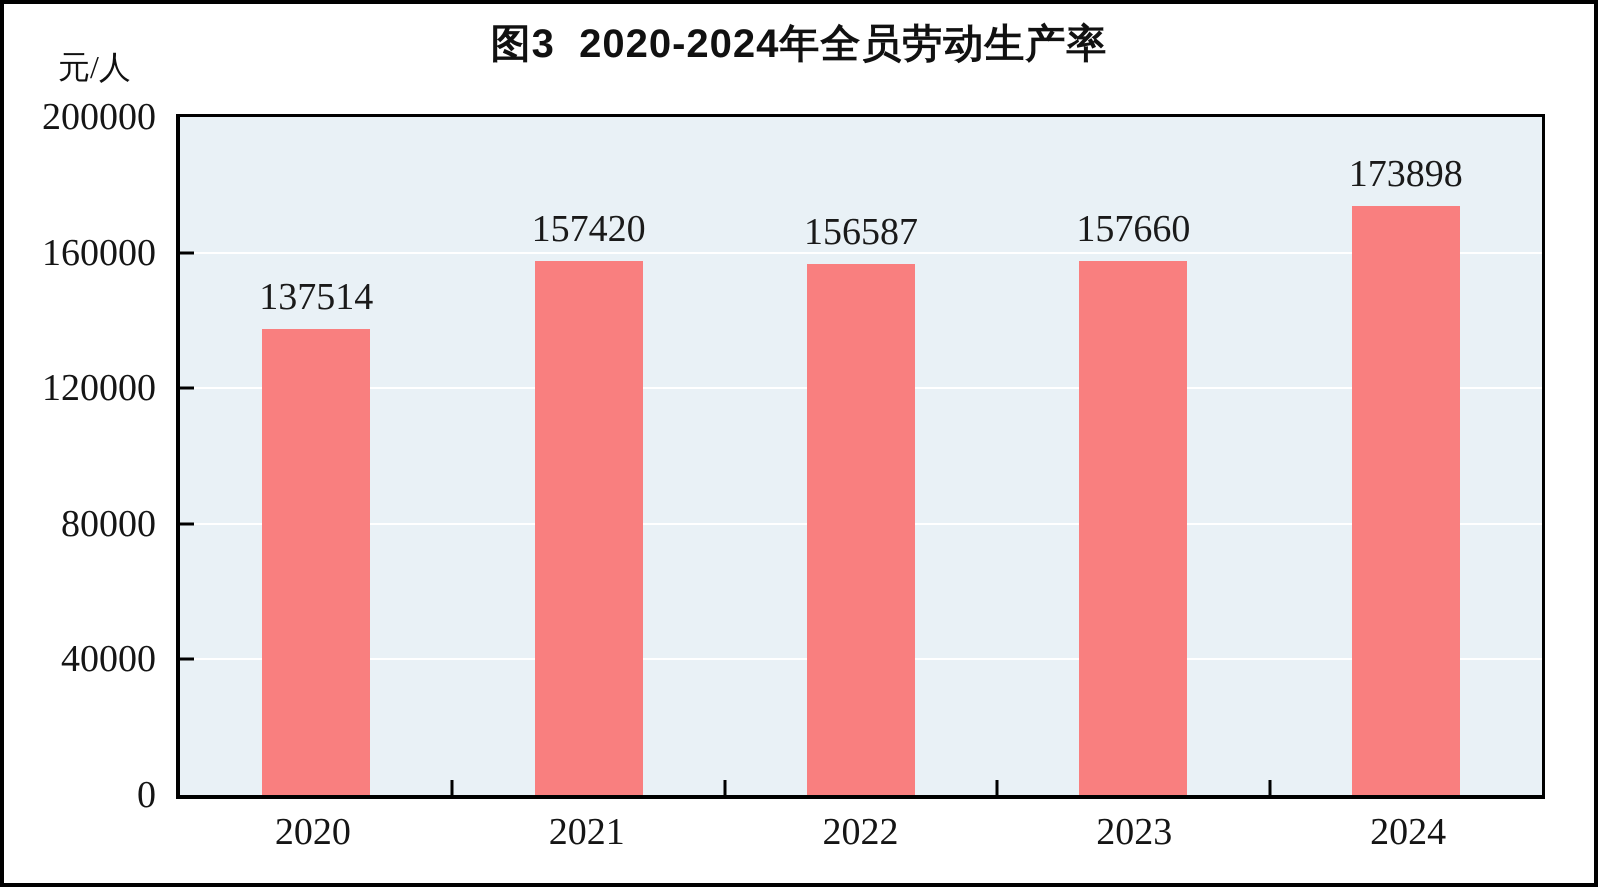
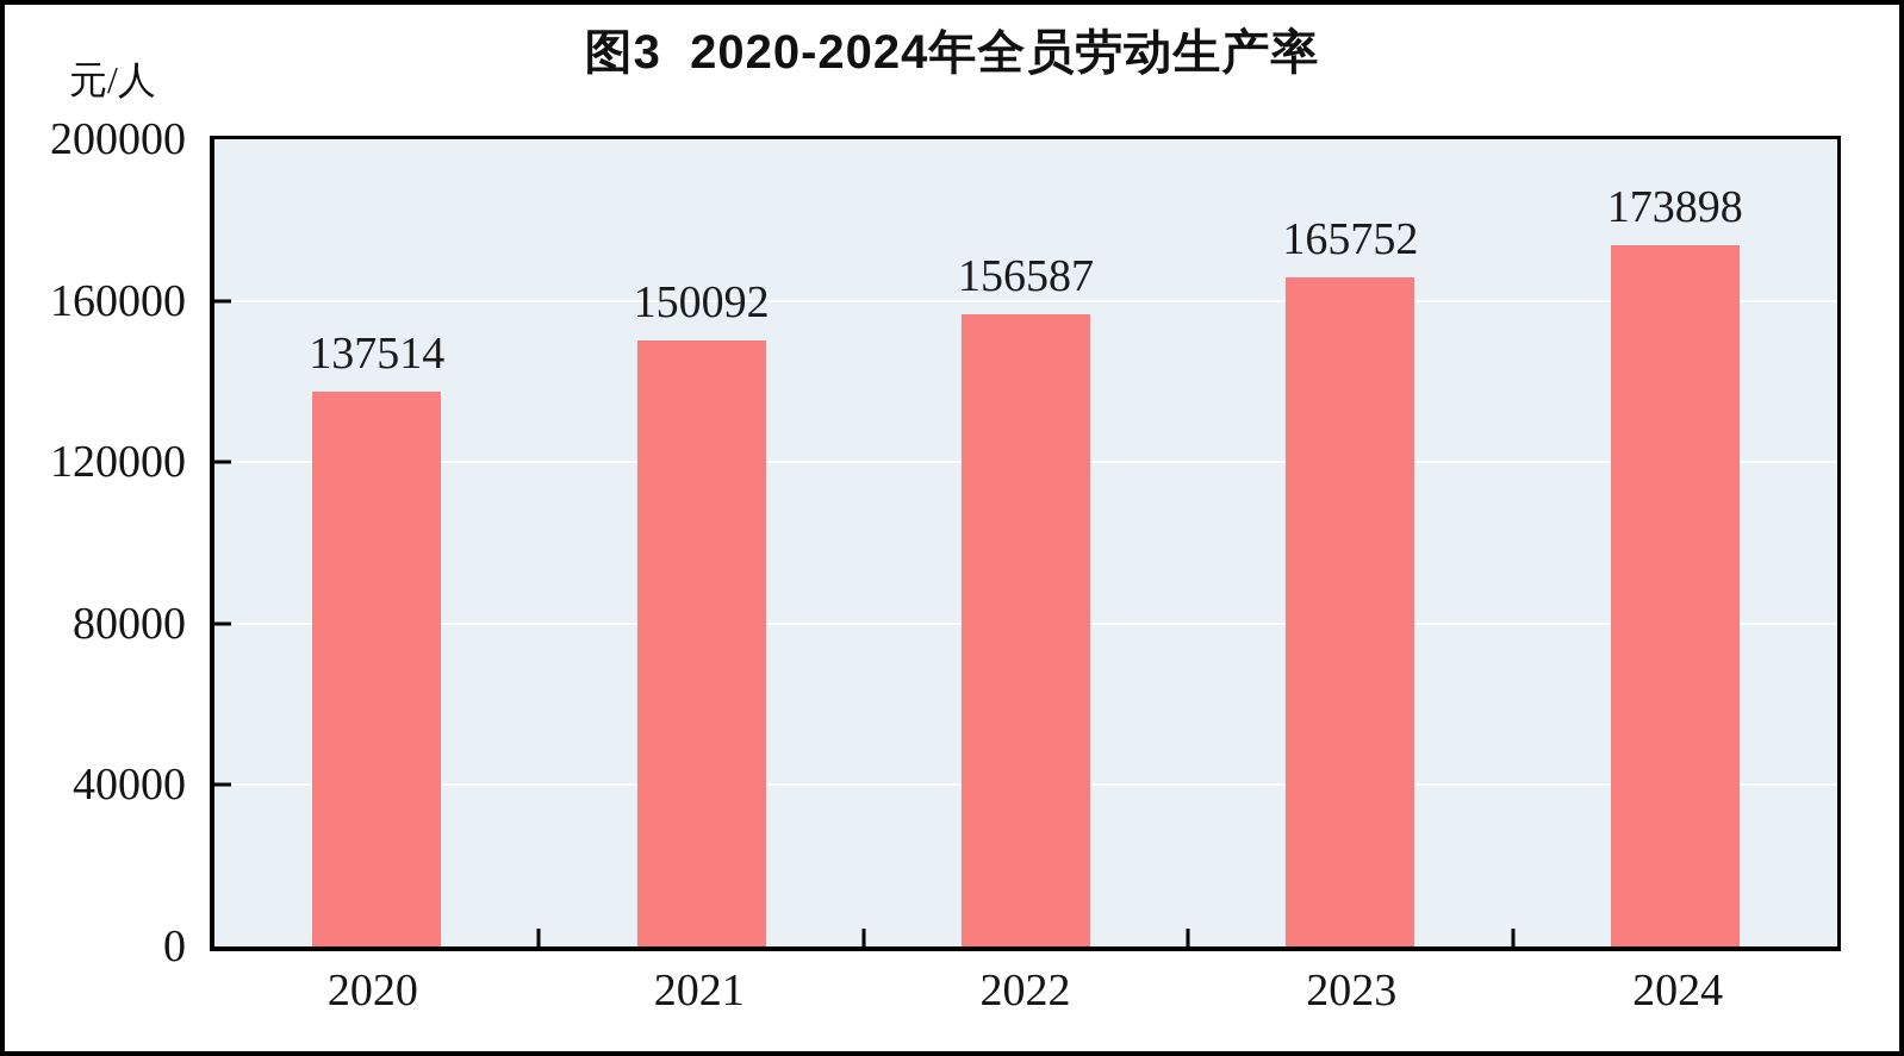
2021: 157420 -> 150092
2023: 157660 -> 165752
